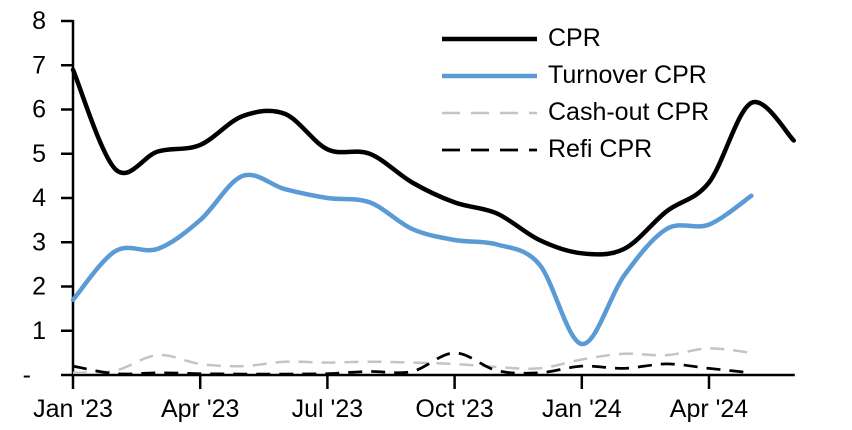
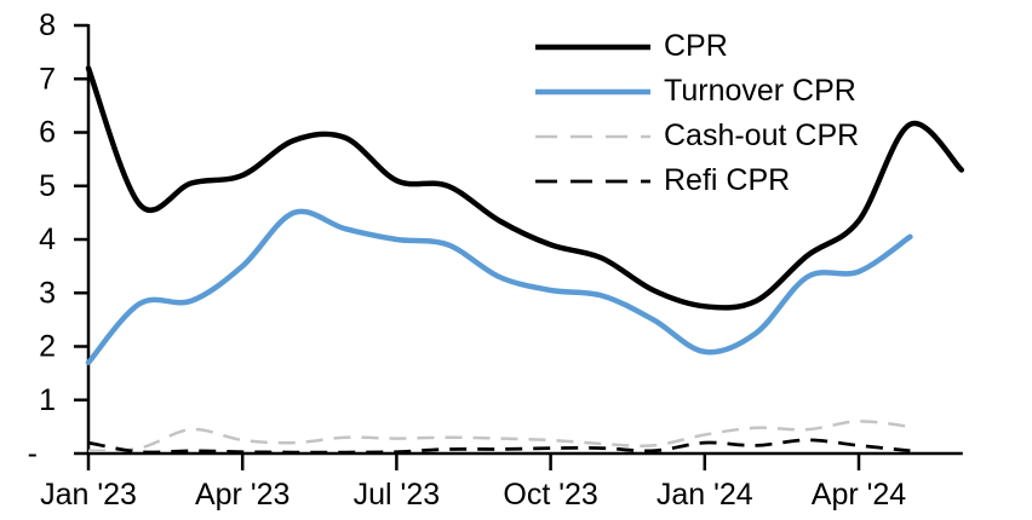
CPR/Jan '23: 6.9 -> 7.2
Refi CPR/Oct '23: 0.5 -> 0.1
Turnover CPR/Jan '24: 0.7 -> 1.9
